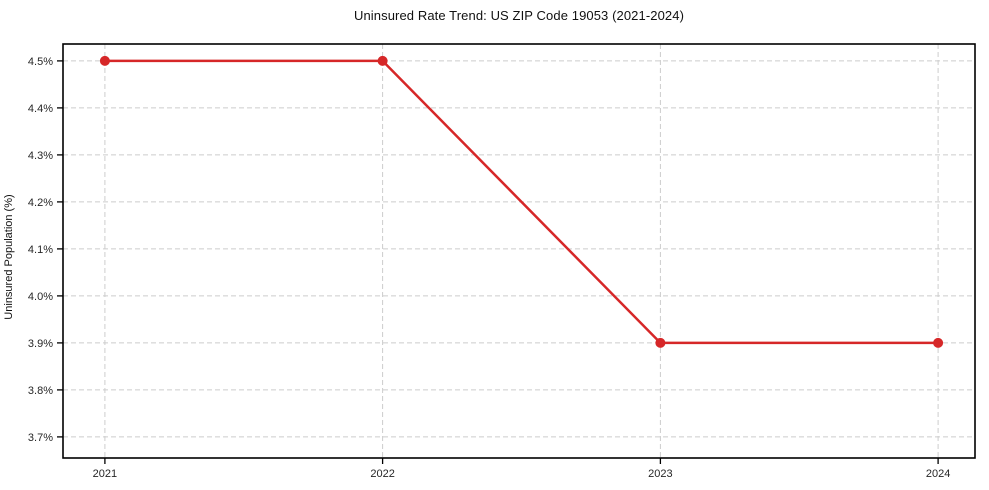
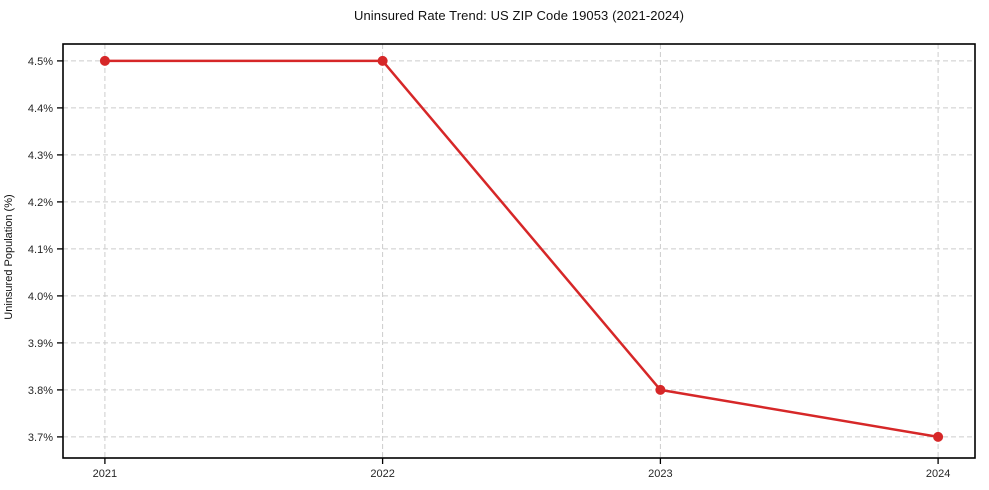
2023: 3.9% -> 3.8%
2024: 3.9% -> 3.7%
